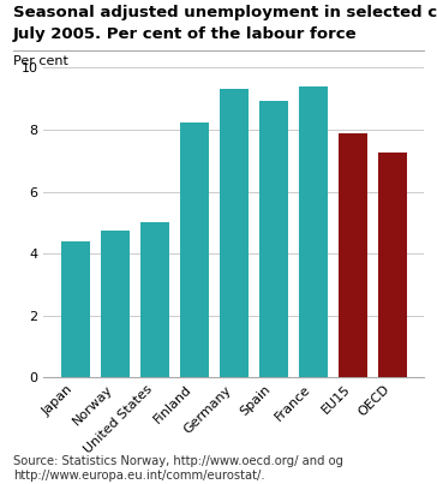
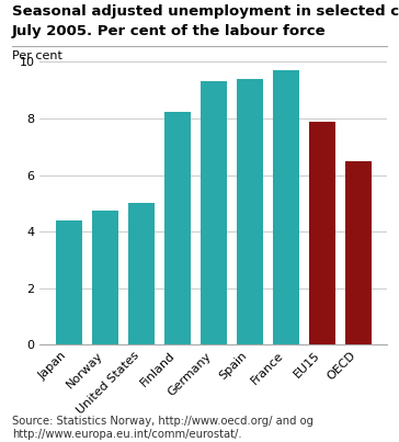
Spain: 8.95 -> 9.40
France: 9.40 -> 9.70
OECD: 7.25 -> 6.50
